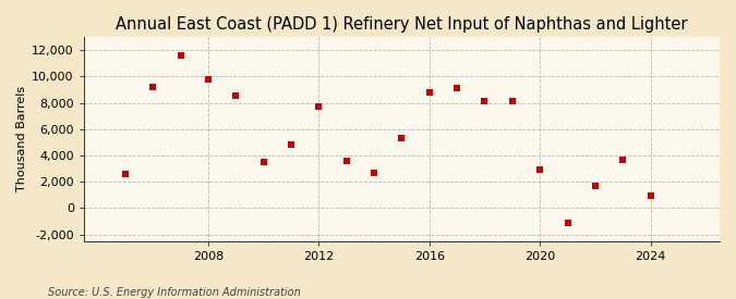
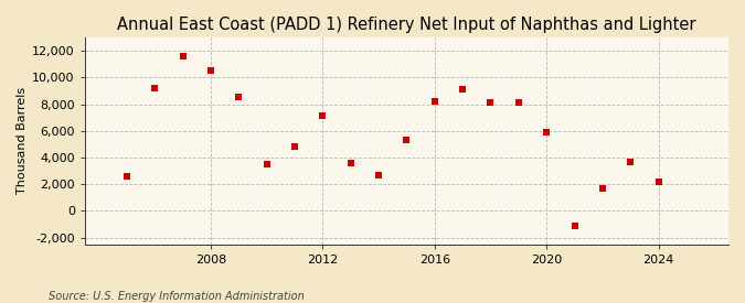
2008: 9,800 -> 10,500
2012: 7,700 -> 7,100
2016: 8,800 -> 8,200
2020: 3,000 -> 5,900
2024: 1,000 -> 2,200
